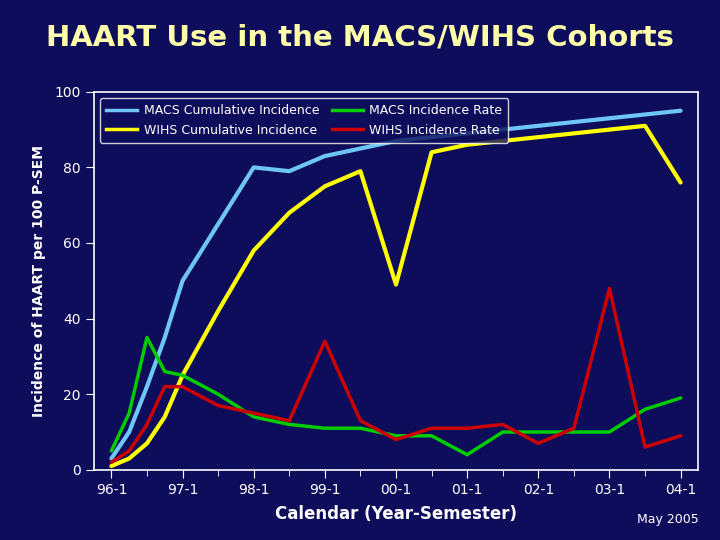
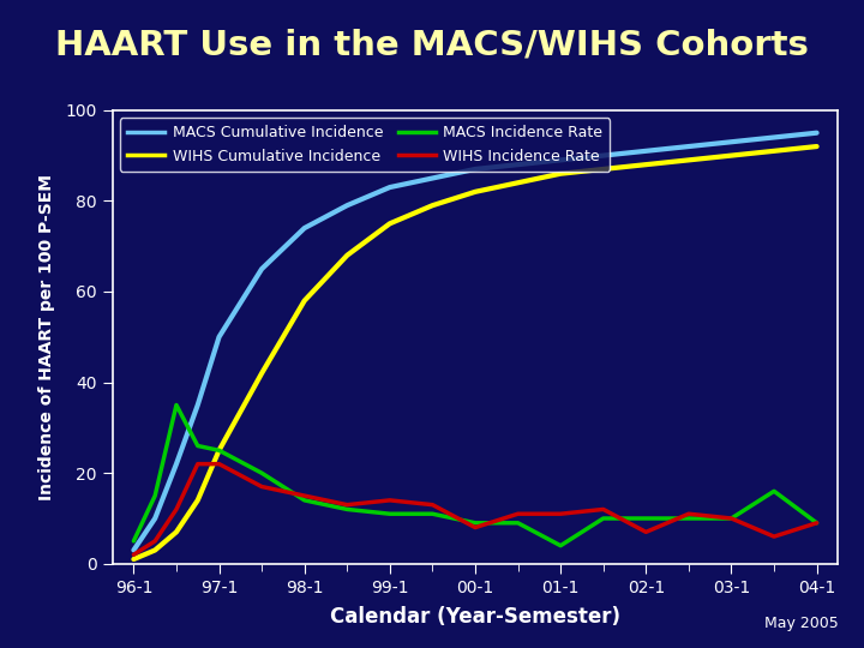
MACS Cumulative Incidence/98-1: 80 -> 74
WIHS Incidence Rate/99-1: 34 -> 14
WIHS Cumulative Incidence/00-1: 49 -> 82
WIHS Incidence Rate/03-1: 48 -> 10
WIHS Cumulative Incidence/04-1: 76 -> 92
MACS Incidence Rate/04-1: 19 -> 9
